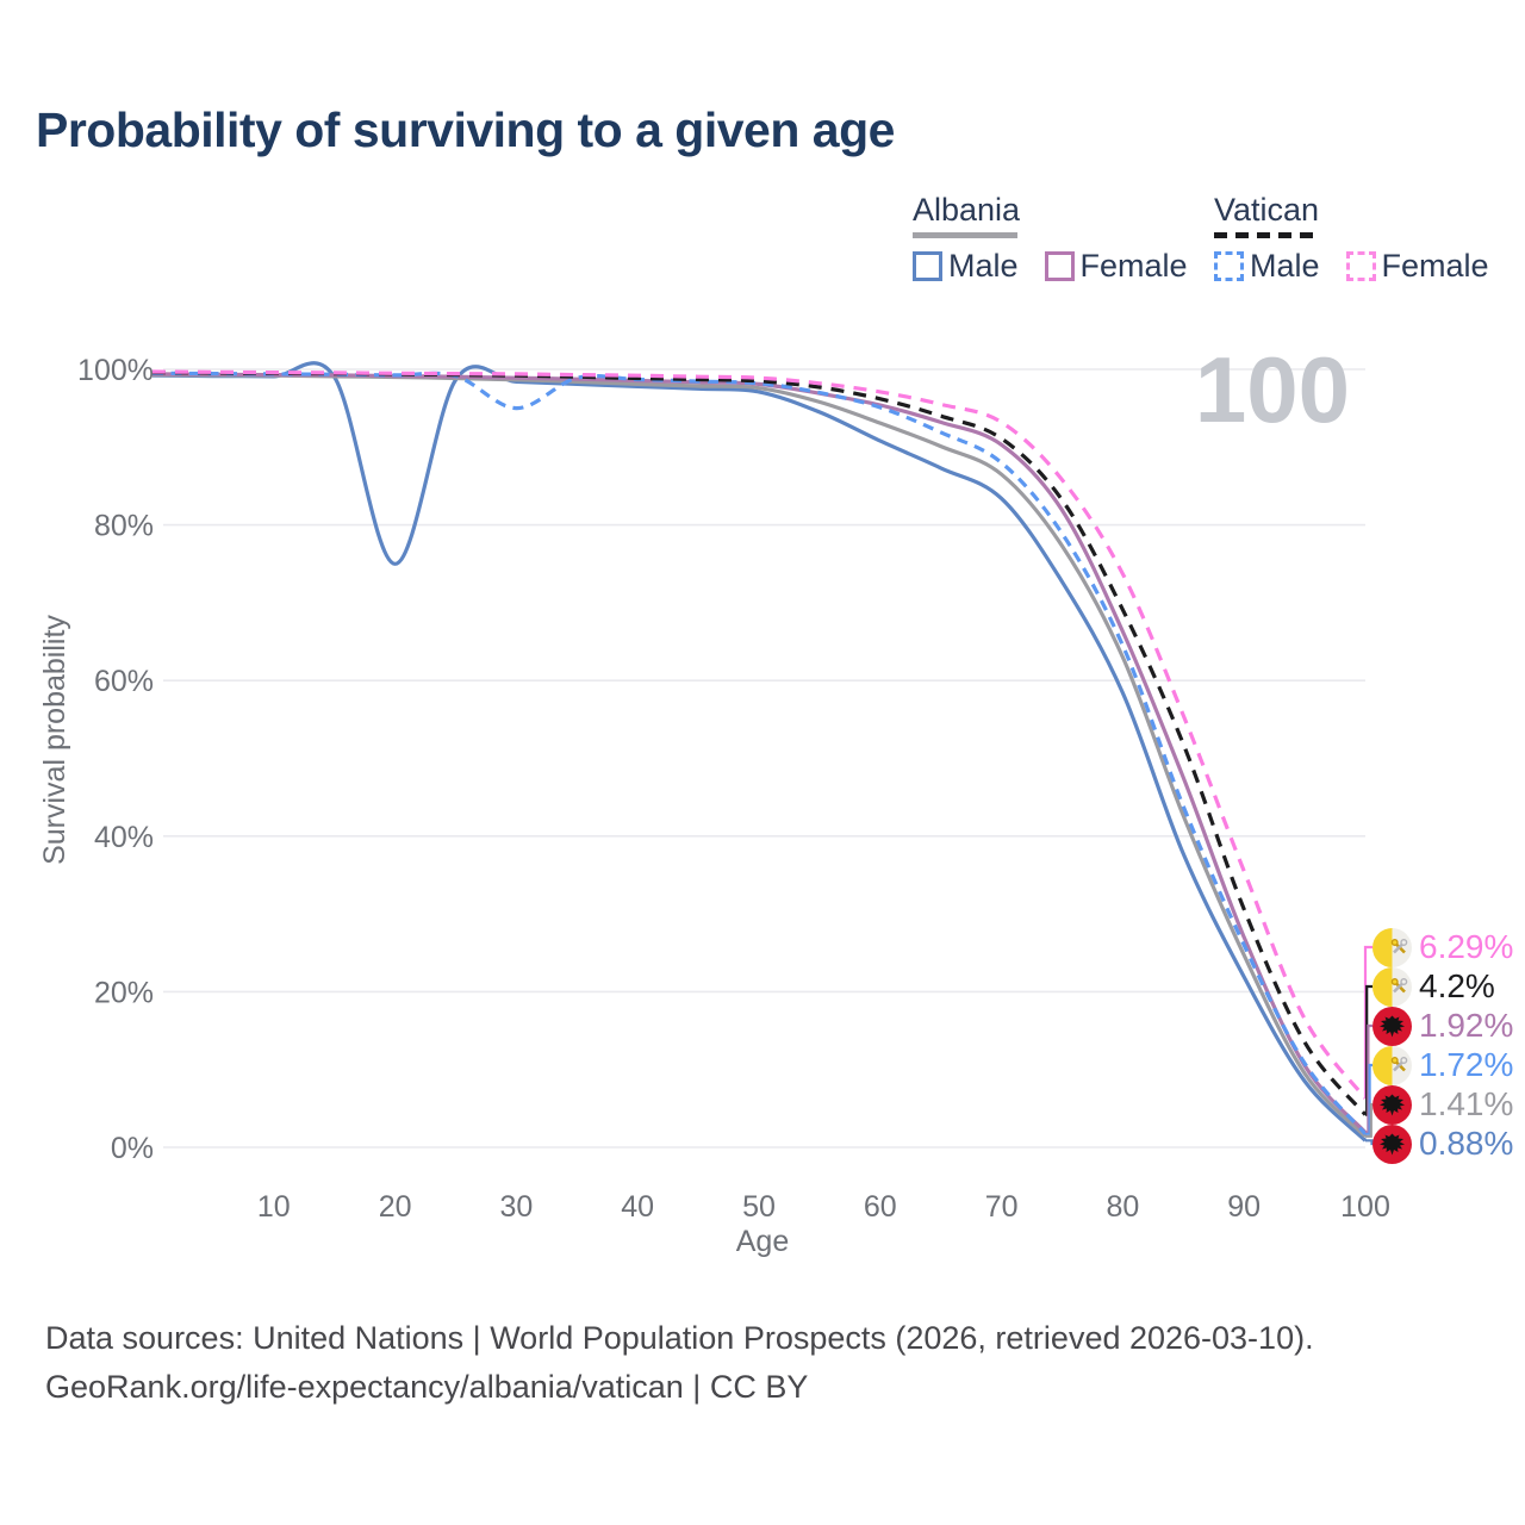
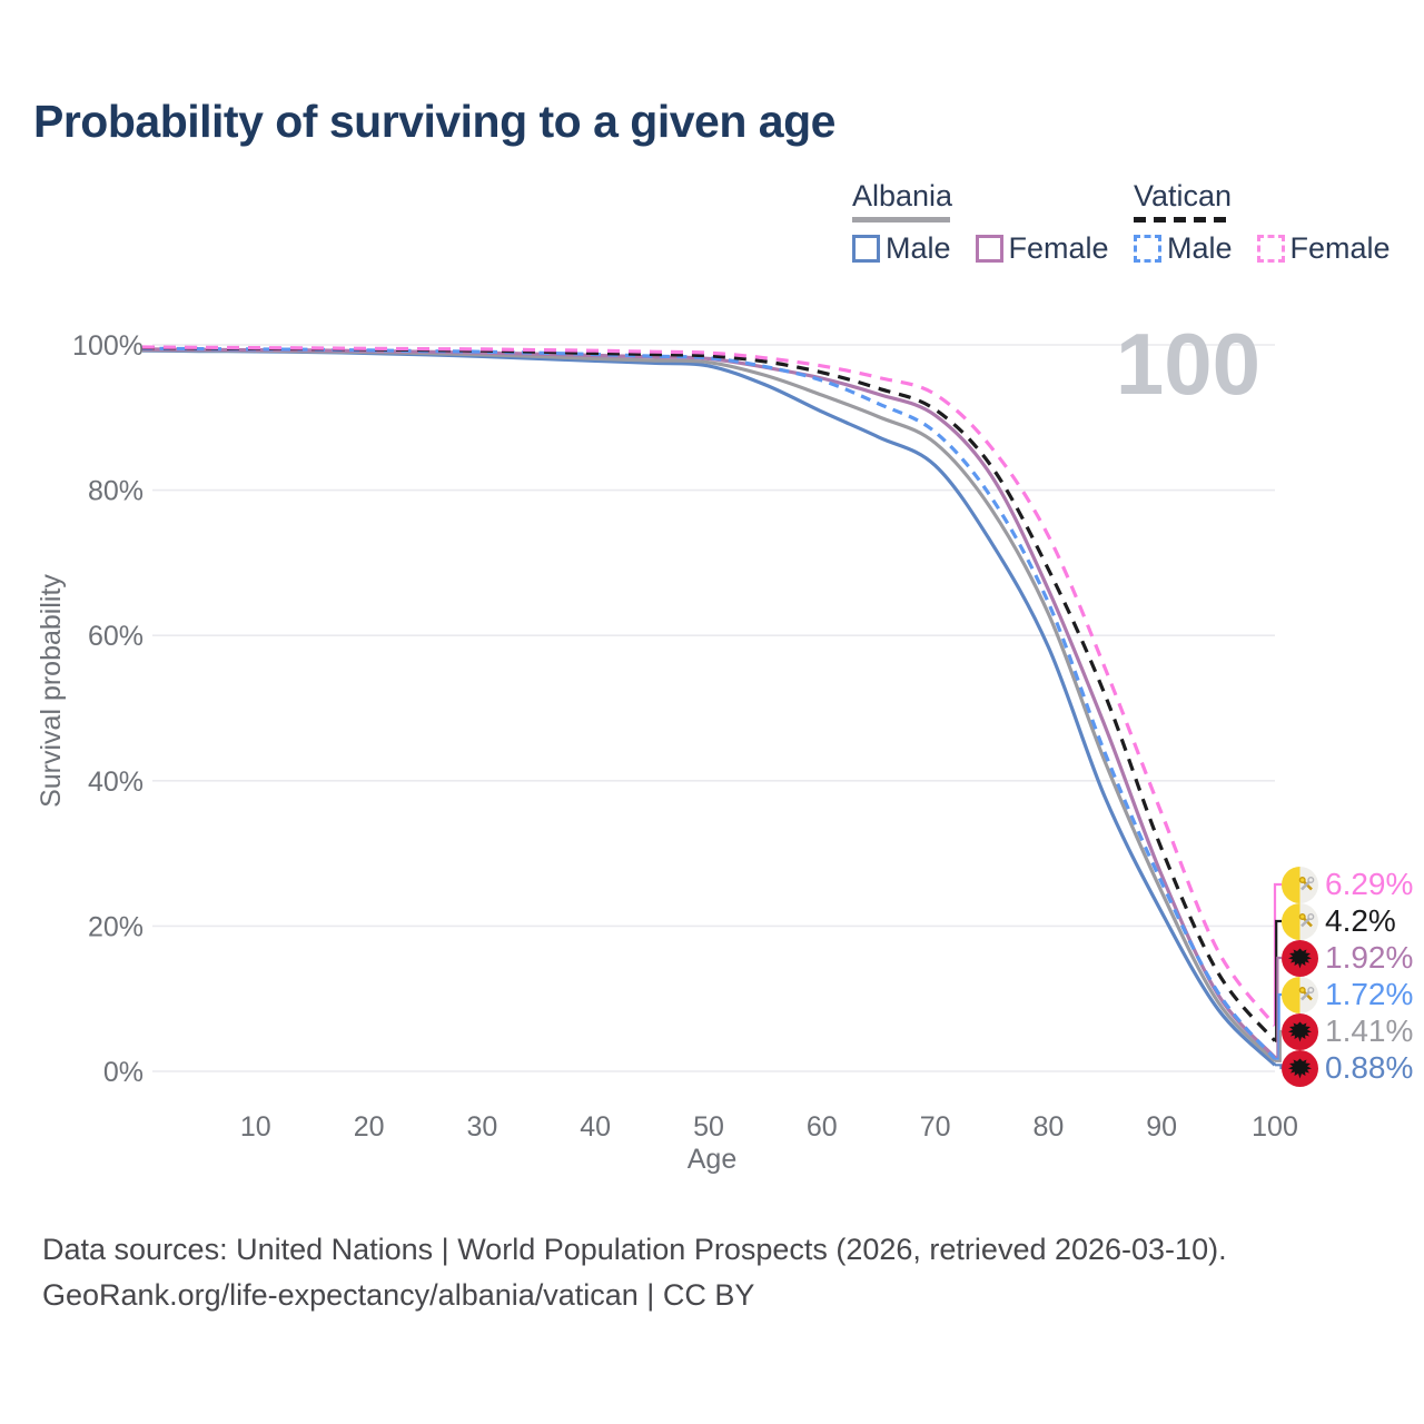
Albania Male/20: 75% -> 99%
Vatican Male/30: 95% -> 99%
